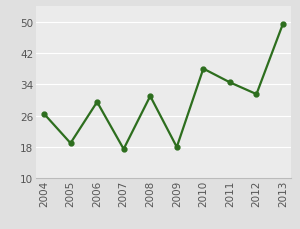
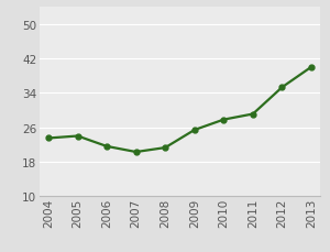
2004: 26.5 -> 23.5
2005: 19.0 -> 24.0
2006: 29.5 -> 21.6
2007: 17.5 -> 20.3
2008: 31.0 -> 21.3
2009: 18.0 -> 25.4
2010: 38.0 -> 27.8
2011: 34.5 -> 29.1
2012: 31.5 -> 35.3
2013: 49.5 -> 40.0
